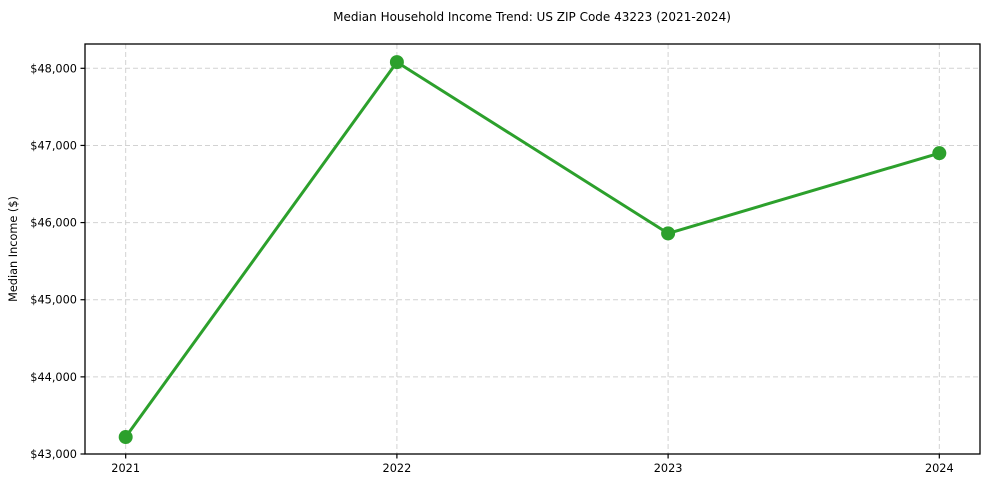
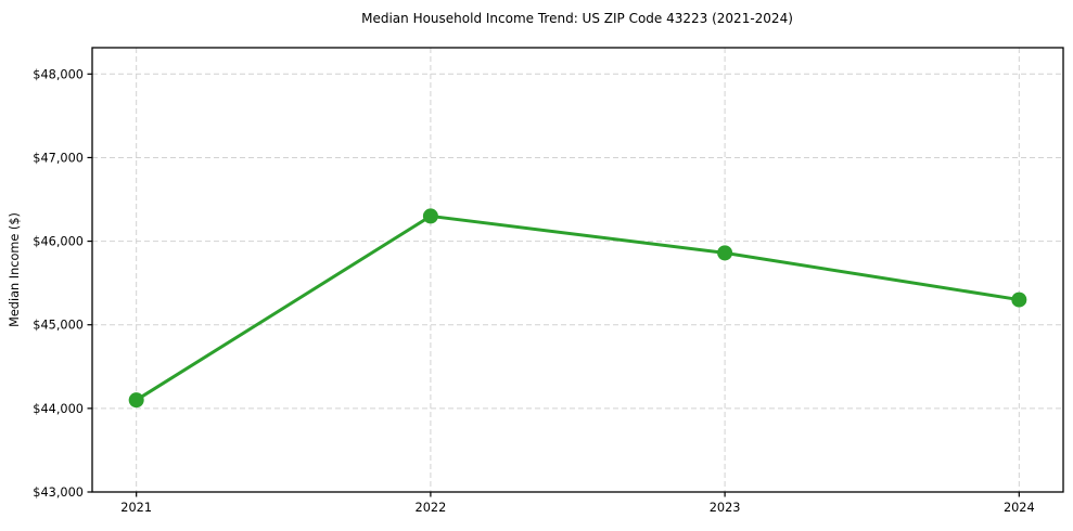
2021: $43200 -> $44100
2022: $48100 -> $46300
2024: $46900 -> $45300
